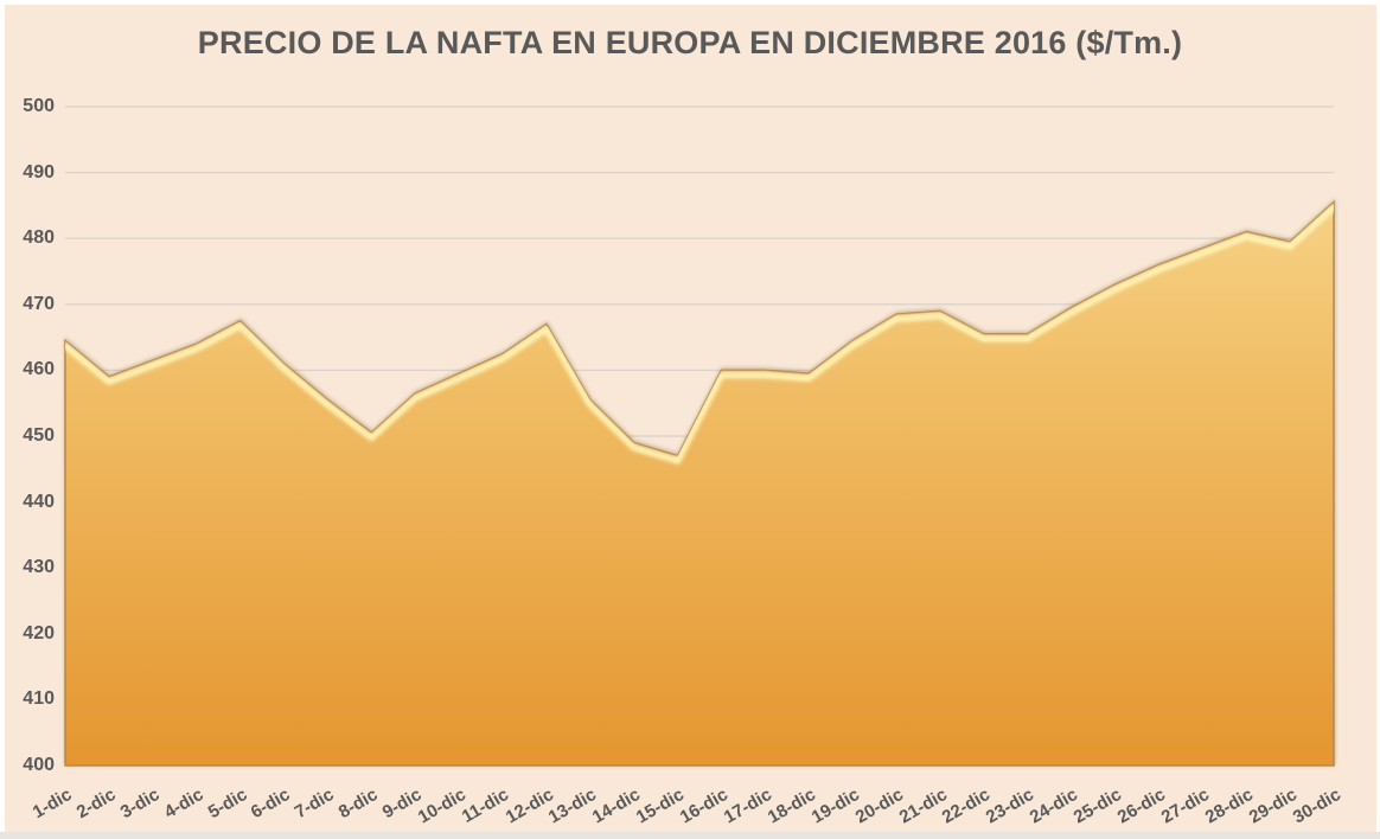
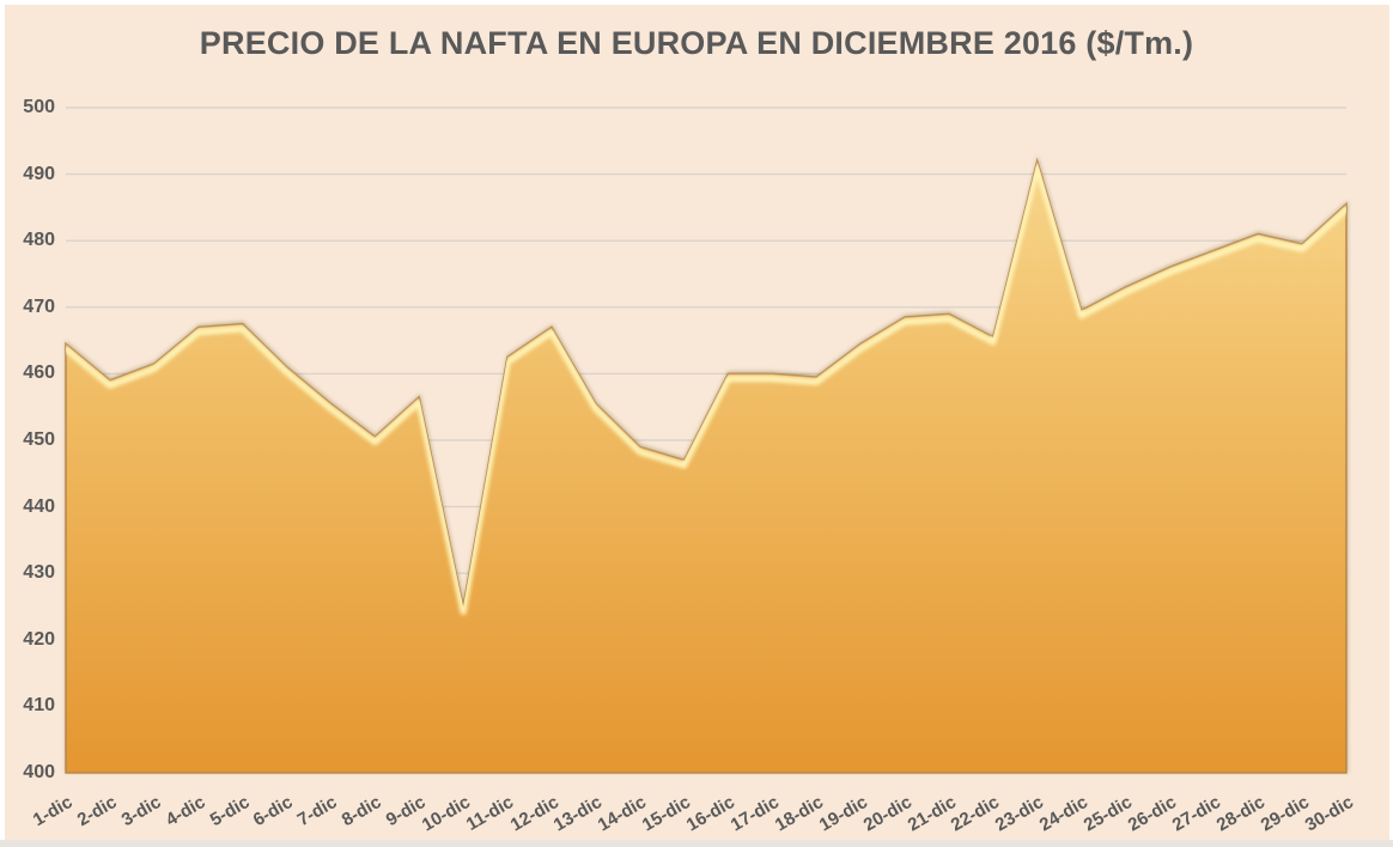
4-dic: 464 -> 467
10-dic: 460 -> 425
23-dic: 466 -> 492
